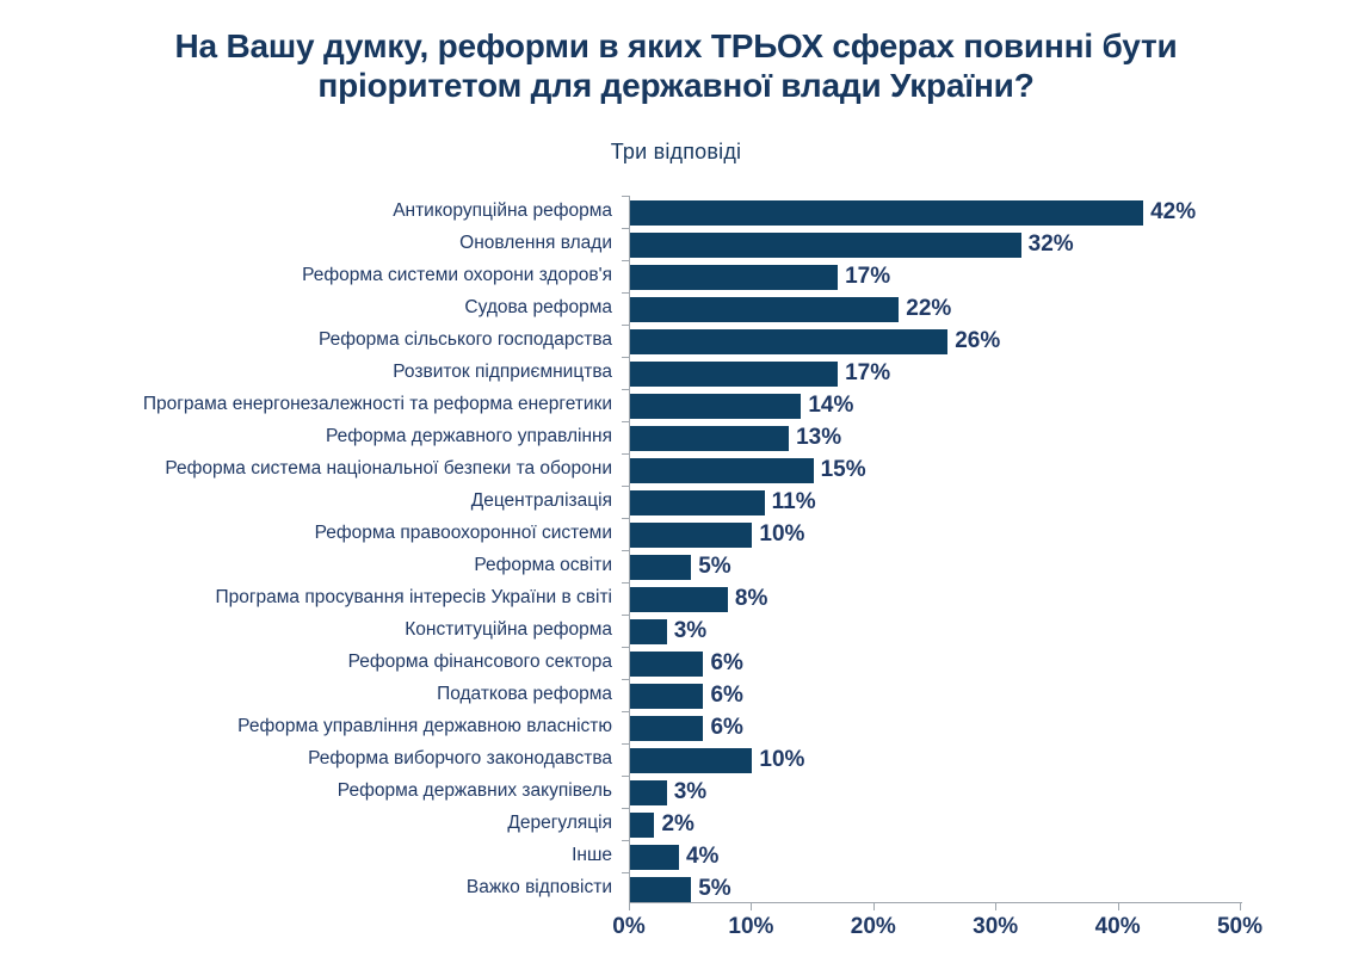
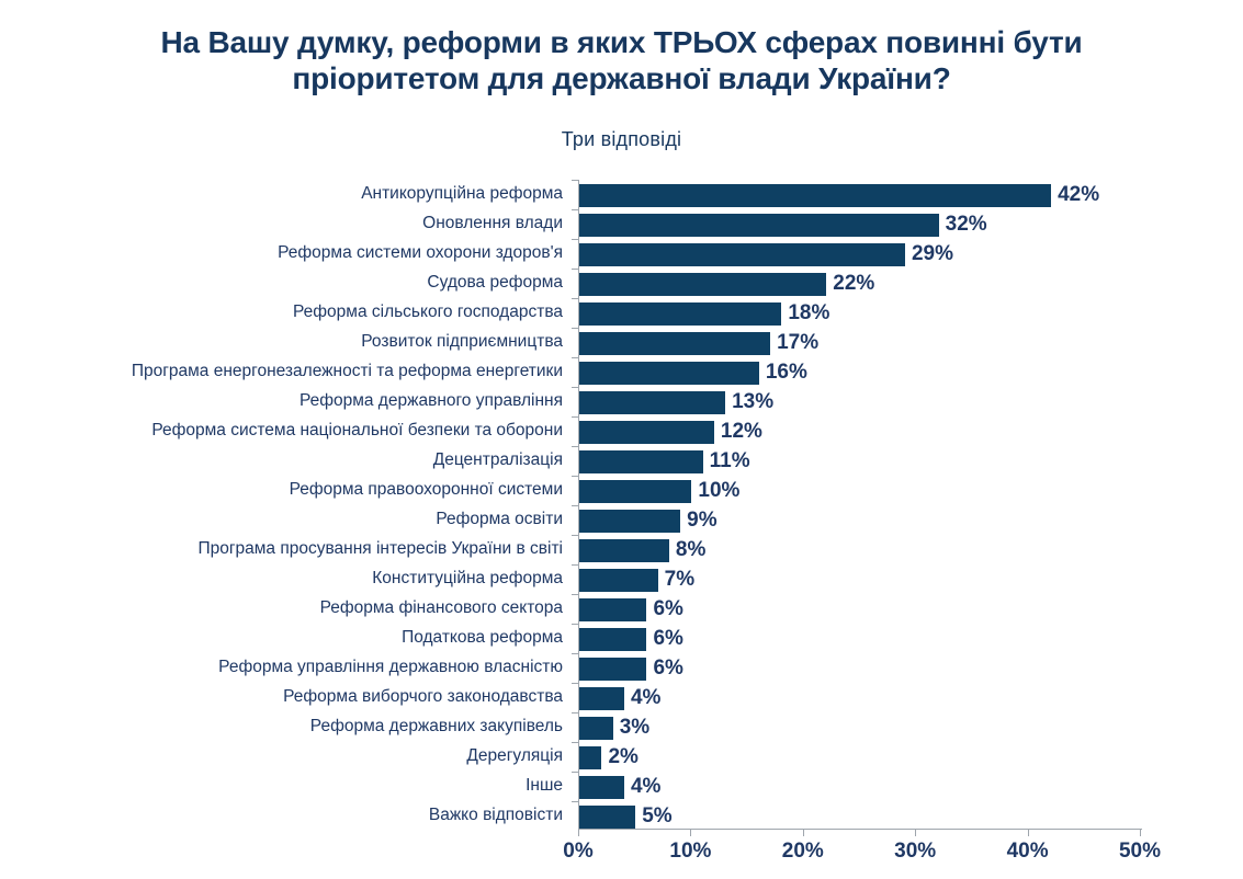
Реформа системи охорони здоров'я: 17% -> 29%
Реформа сільського господарства: 26% -> 18%
Програма енергонезалежності та реформа енергетики: 14% -> 16%
Реформа система національної безпеки та оборони: 15% -> 12%
Реформа освіти: 5% -> 9%
Конституційна реформа: 3% -> 7%
Реформа виборчого законодавства: 10% -> 4%
